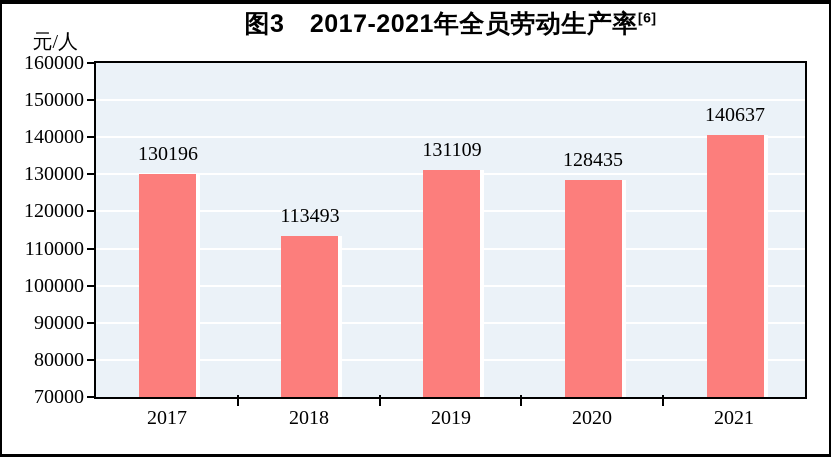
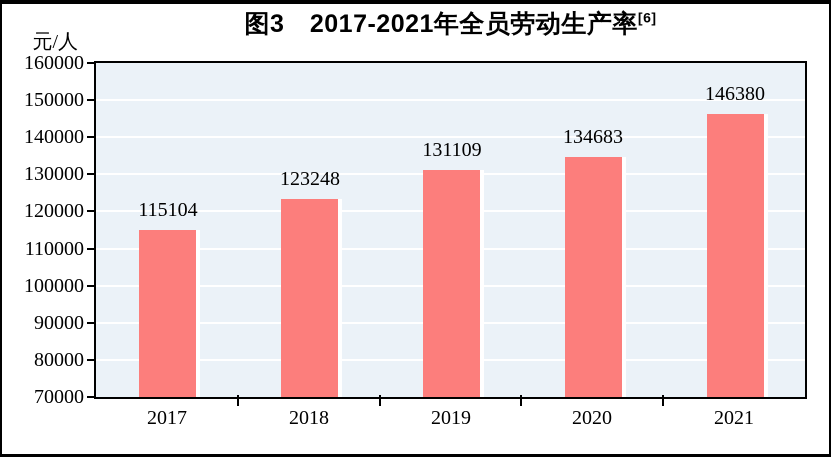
2017: 130196 -> 115104
2018: 113493 -> 123248
2020: 128435 -> 134683
2021: 140637 -> 146380
